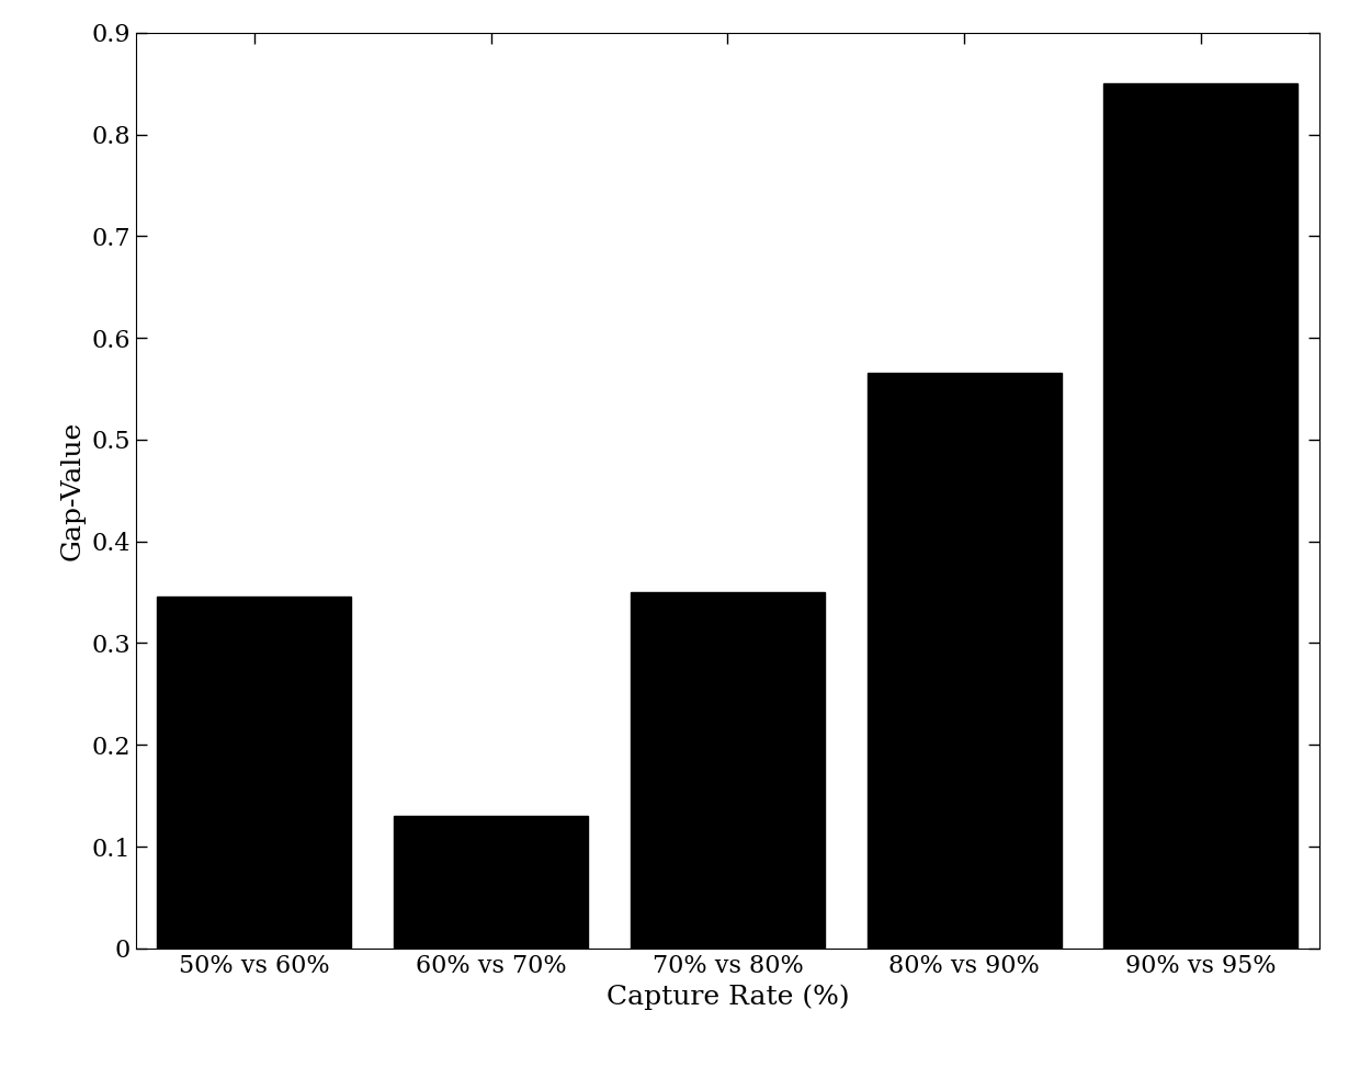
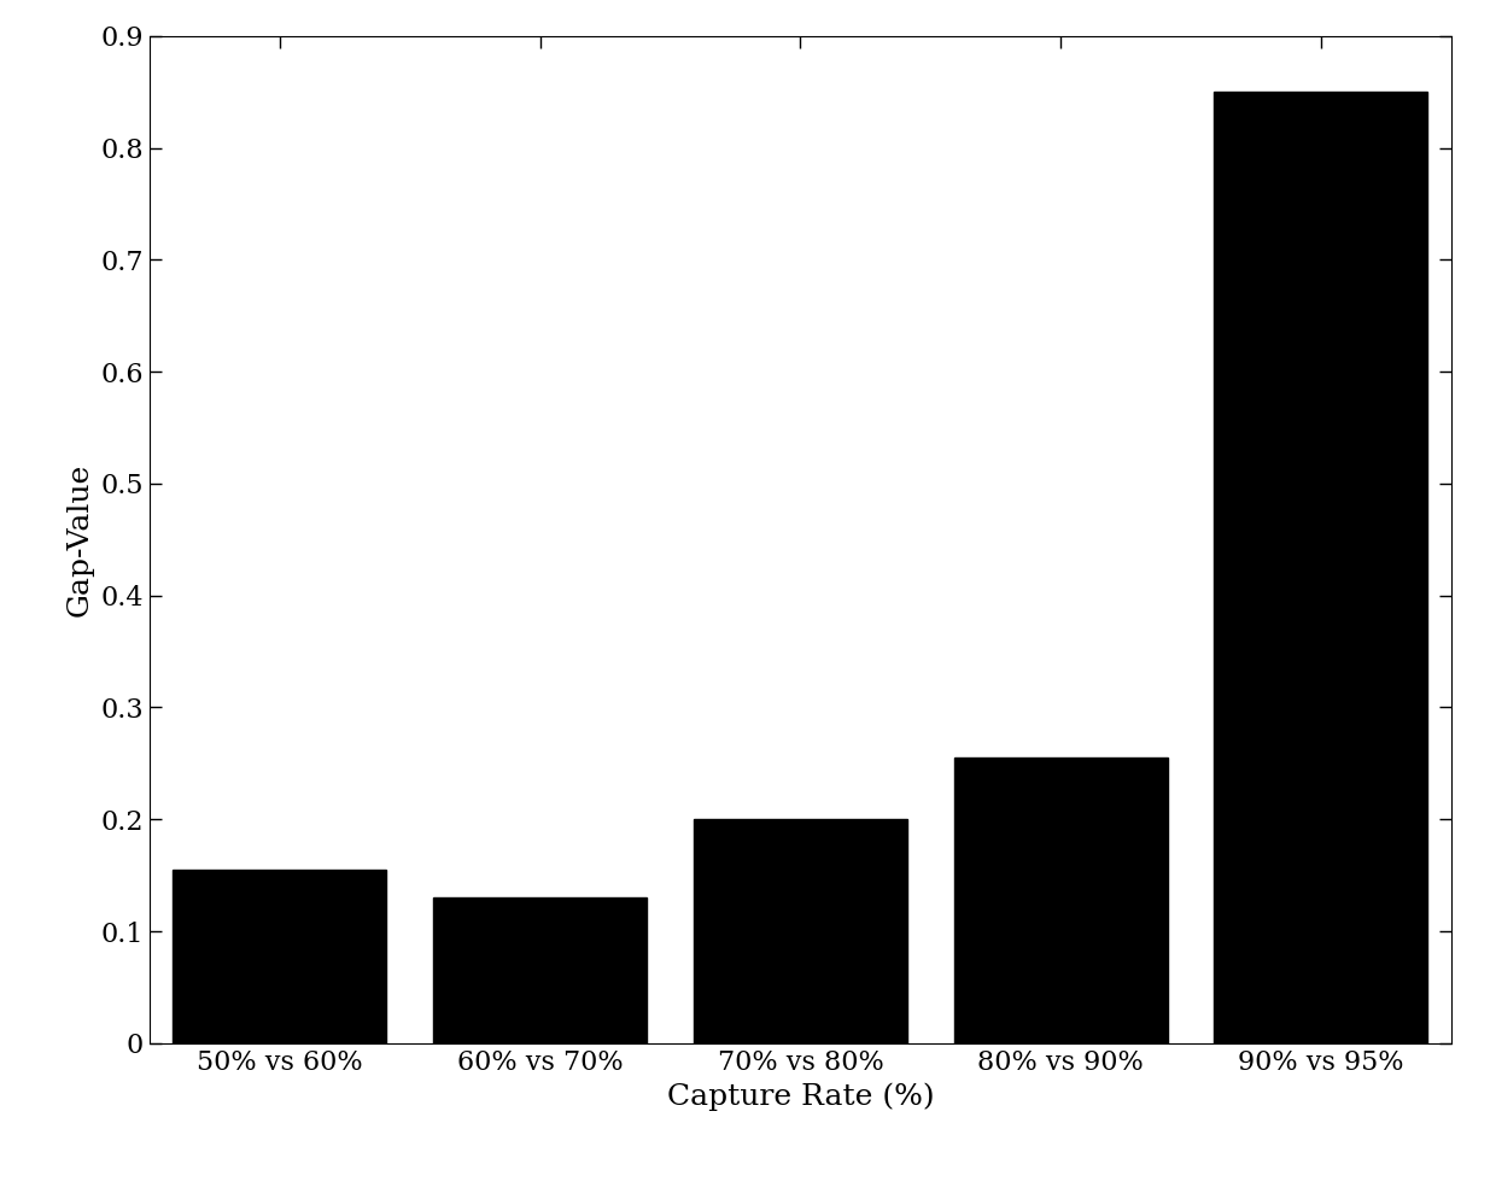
50% vs 60%: 0.346 -> 0.155
70% vs 80%: 0.350 -> 0.200
80% vs 90%: 0.566 -> 0.255
